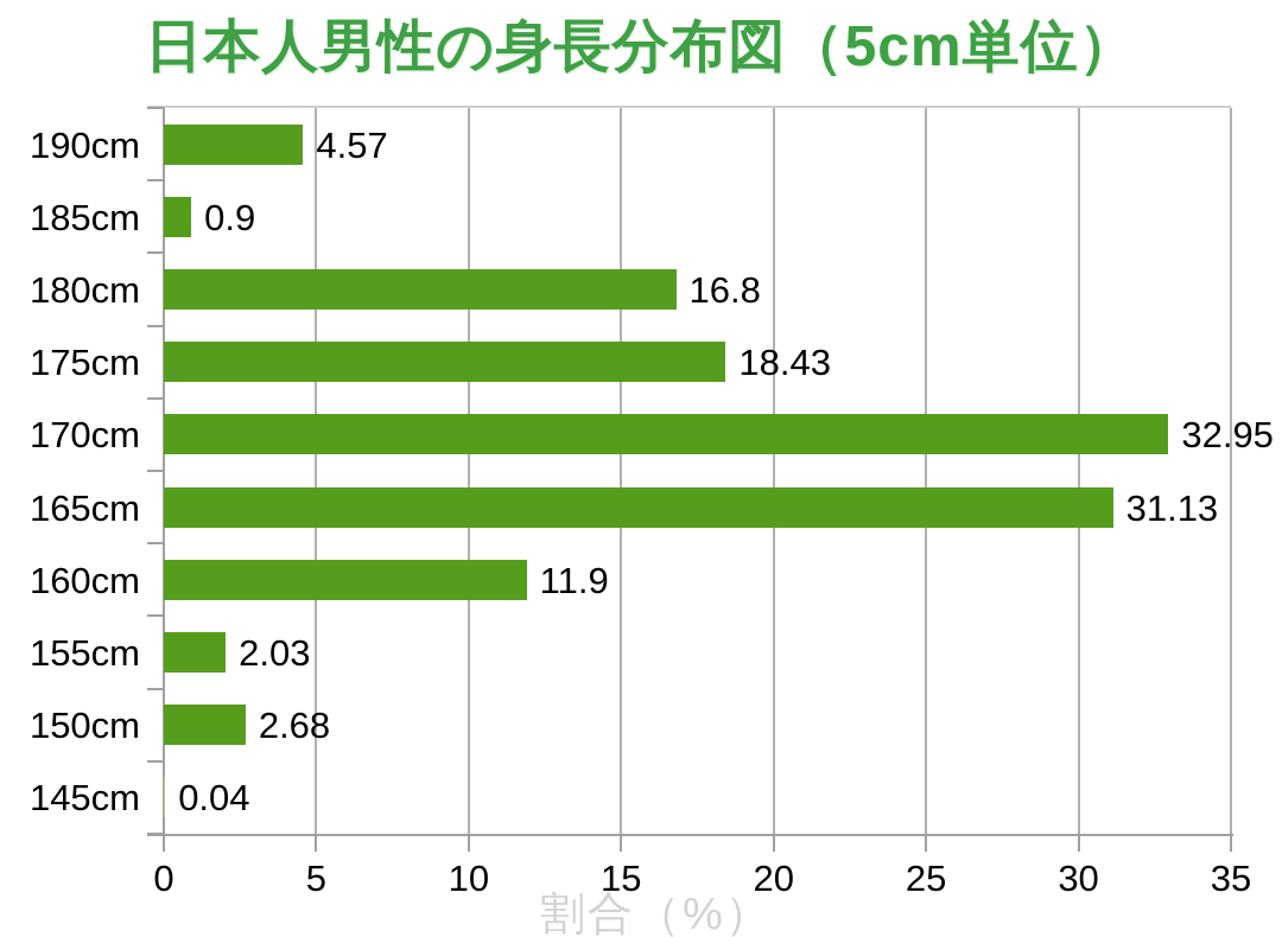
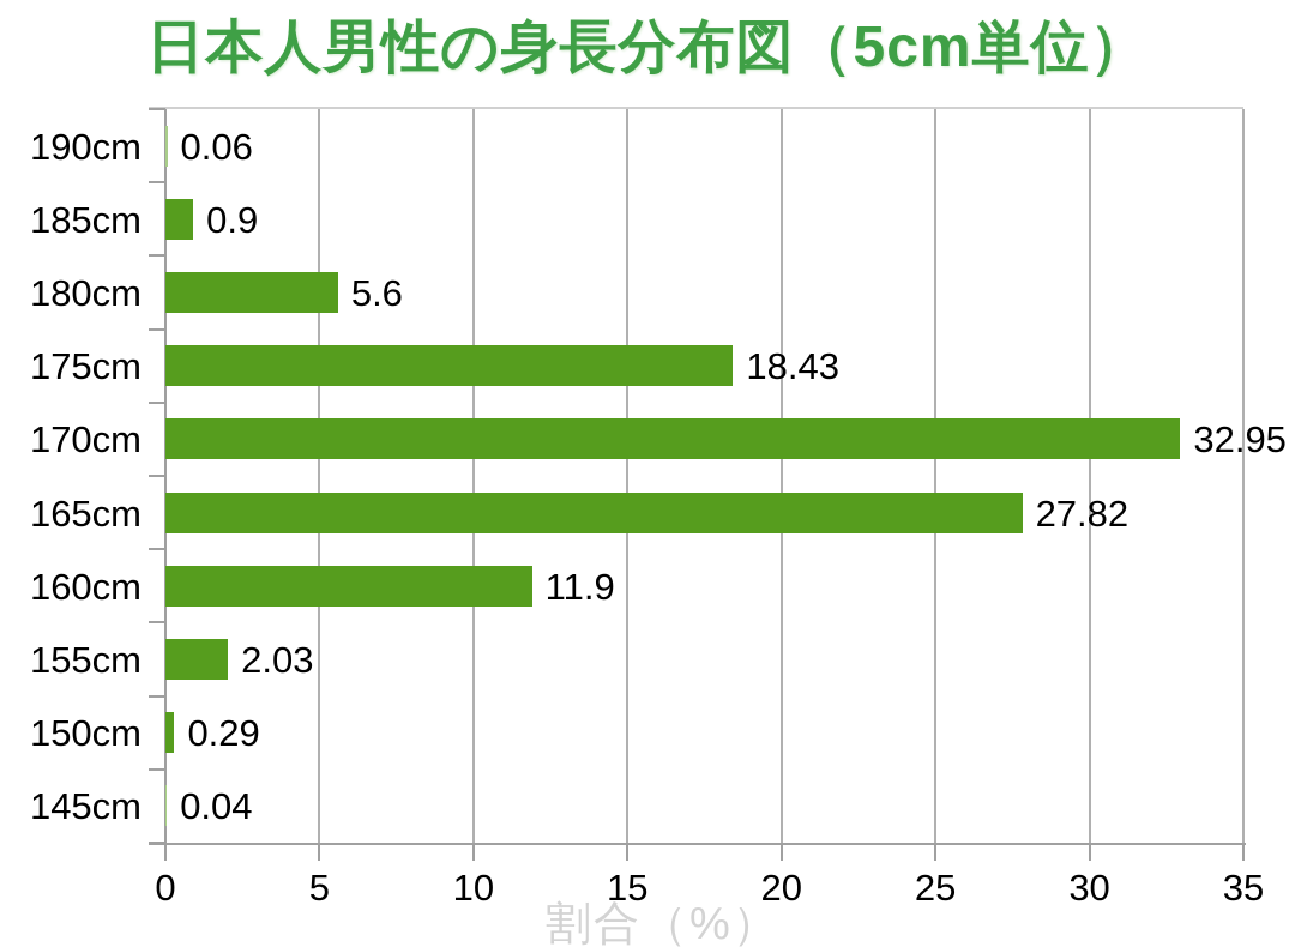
190cm: 4.57 -> 0.06
180cm: 16.8 -> 5.6
165cm: 31.13 -> 27.82
150cm: 2.68 -> 0.29
